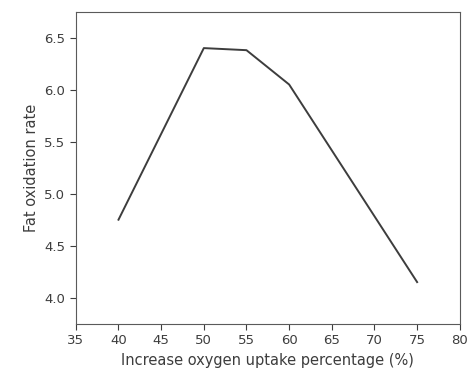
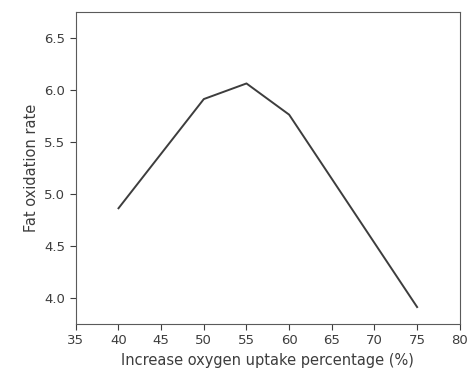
40: 4.75 -> 4.86
50: 6.40 -> 5.91
55: 6.38 -> 6.06
60: 6.05 -> 5.76
75: 4.15 -> 3.91
